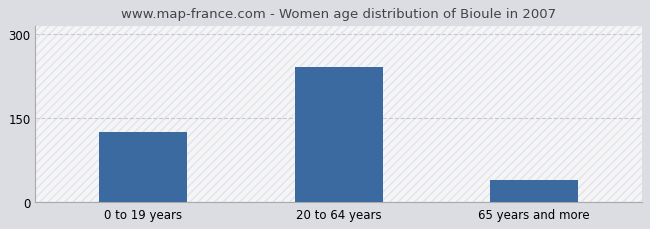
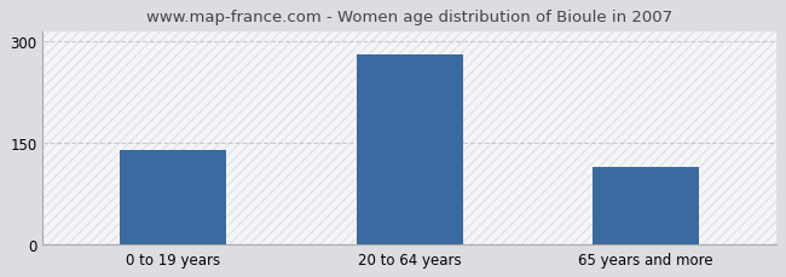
0 to 19 years: 126 -> 140
20 to 64 years: 242 -> 280
65 years and more: 40 -> 115
